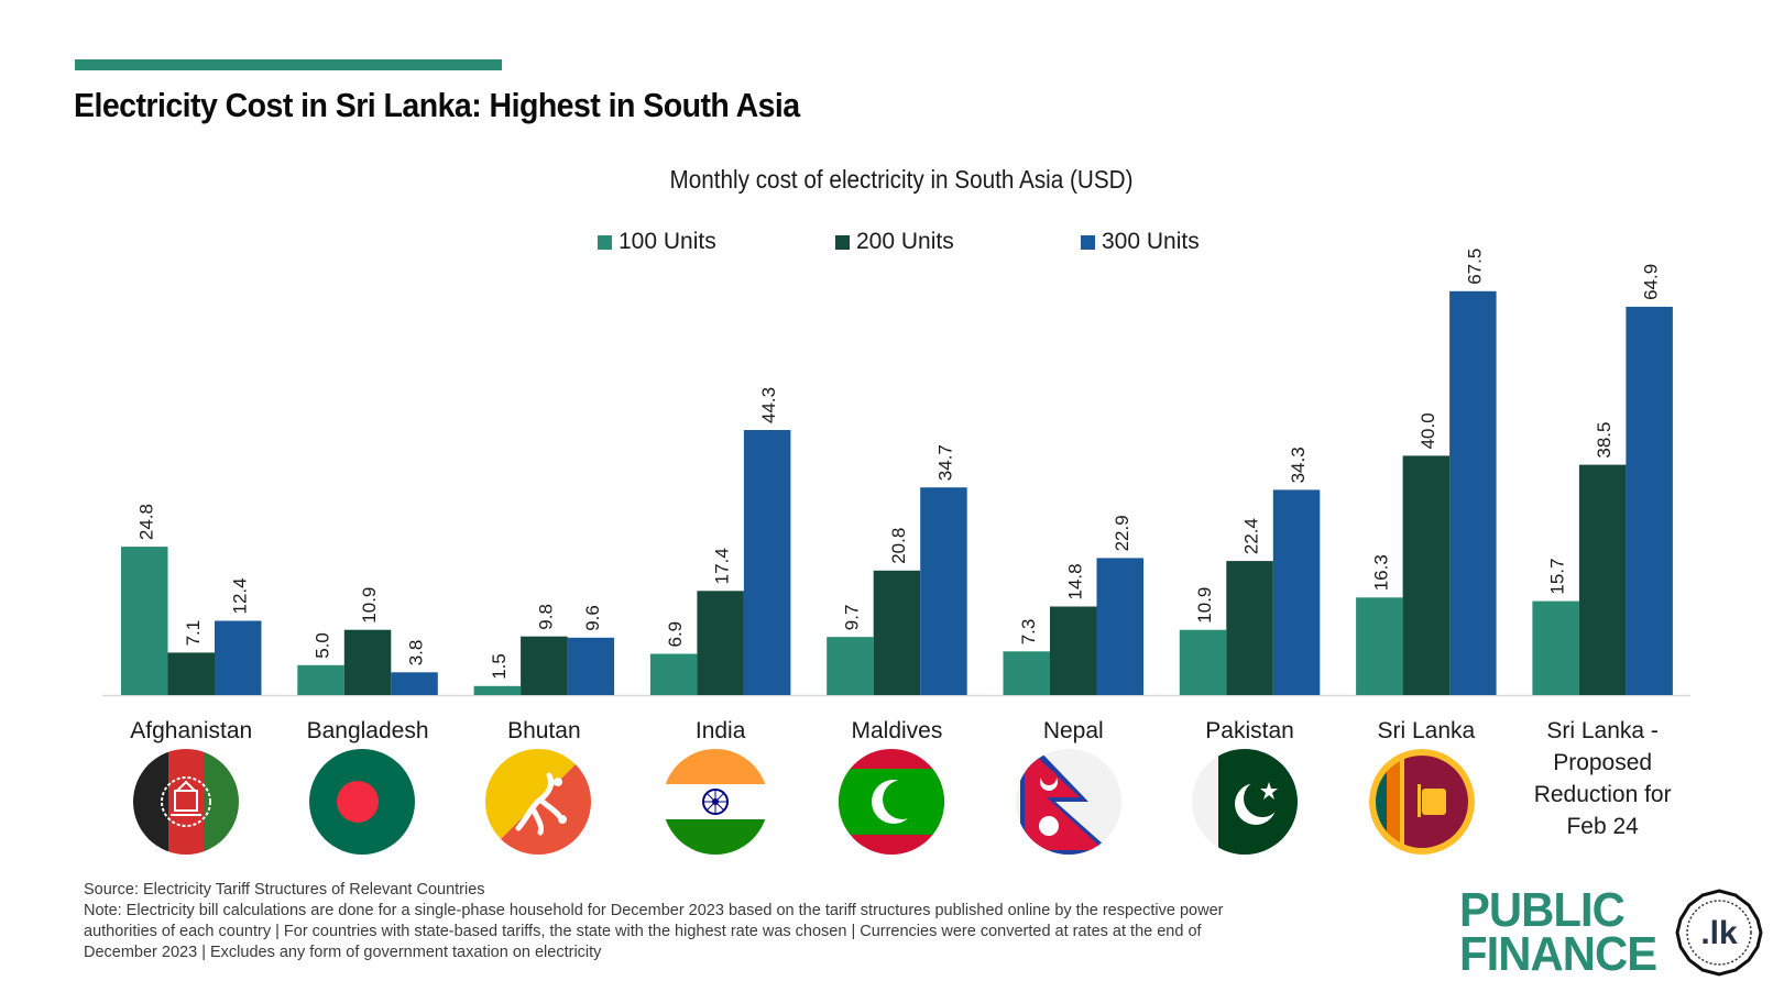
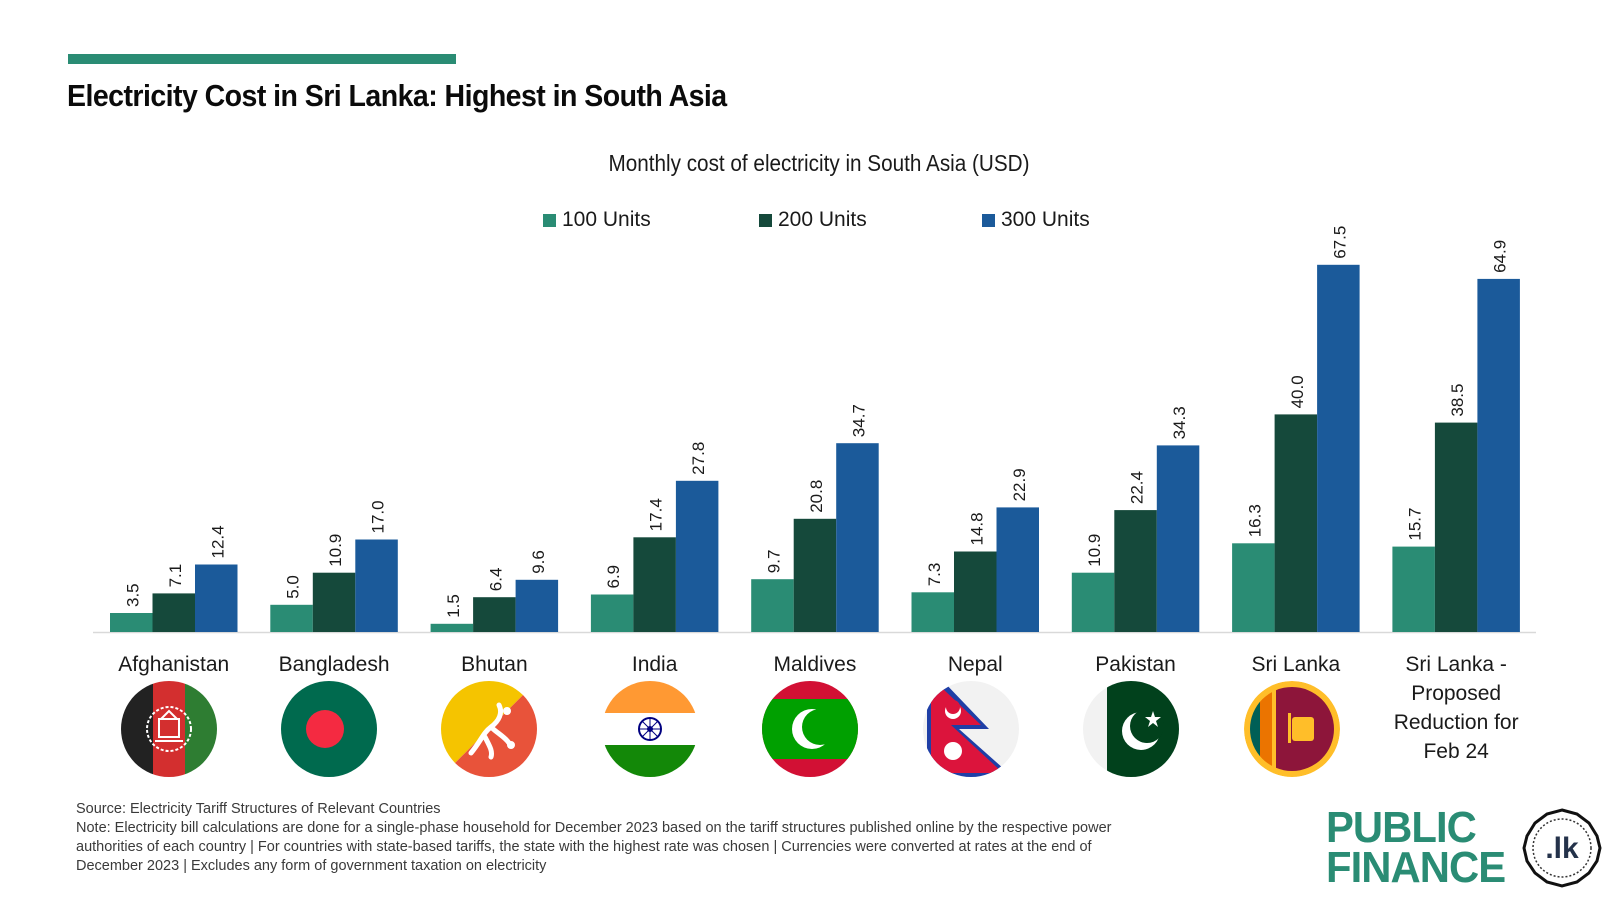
100 Units/Afghanistan: 24.8 -> 3.5
300 Units/Bangladesh: 3.8 -> 17.0
200 Units/Bhutan: 9.8 -> 6.4
300 Units/India: 44.3 -> 27.8
